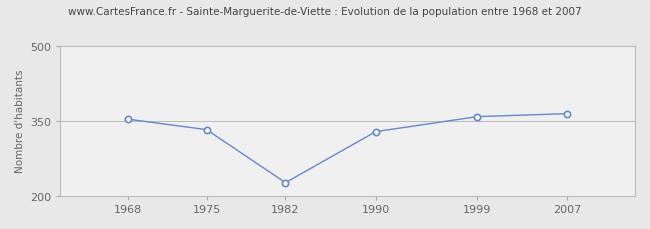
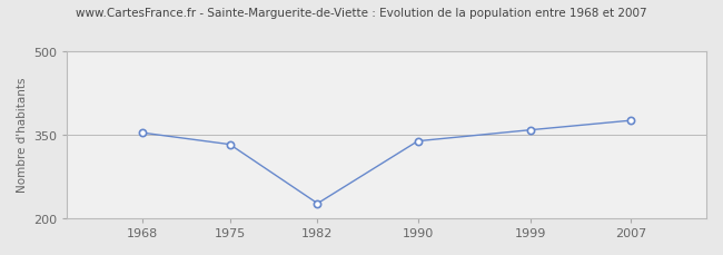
1990: 328 -> 338
2007: 364 -> 375
